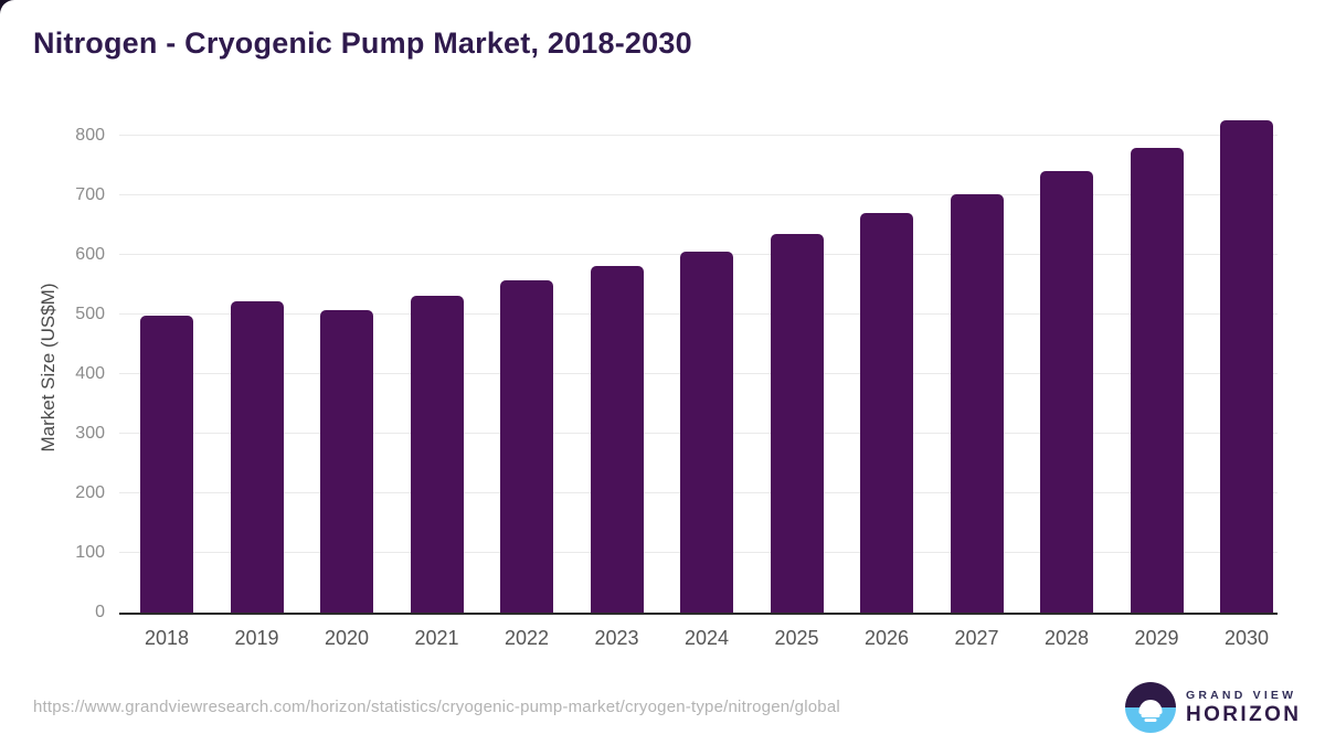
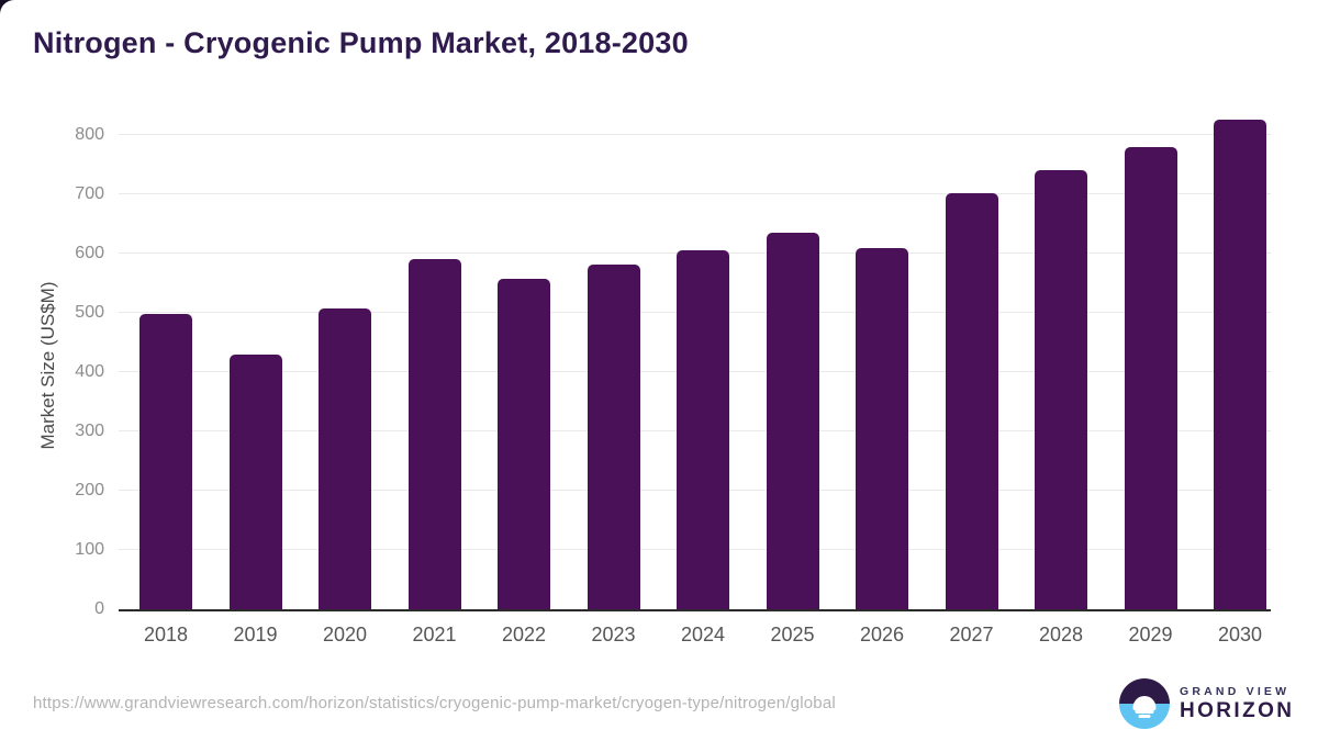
2019: 520 -> 430
2021: 530 -> 590
2026: 670 -> 610
